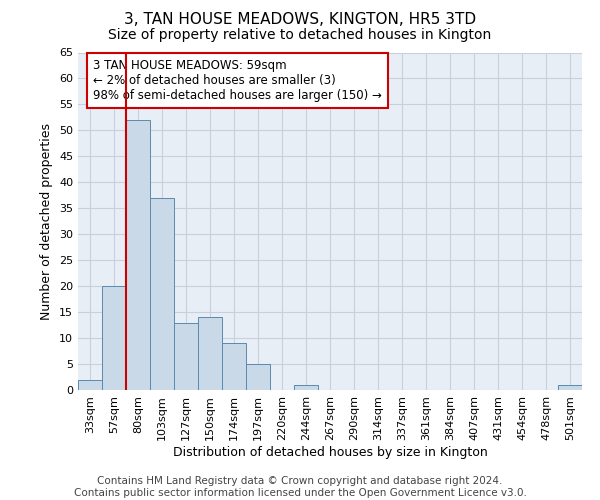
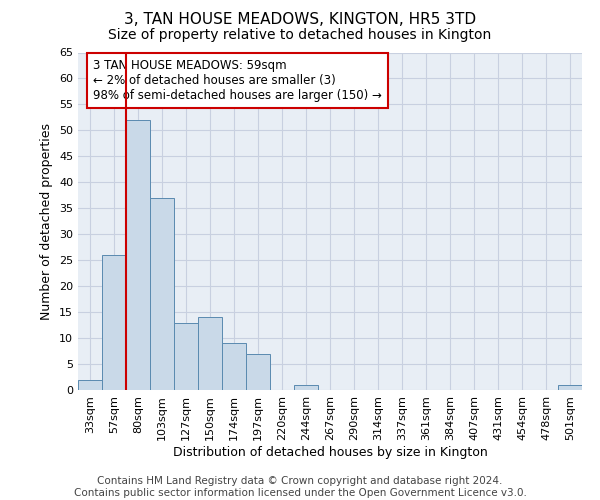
57sqm: 20 -> 26
197sqm: 5 -> 7
